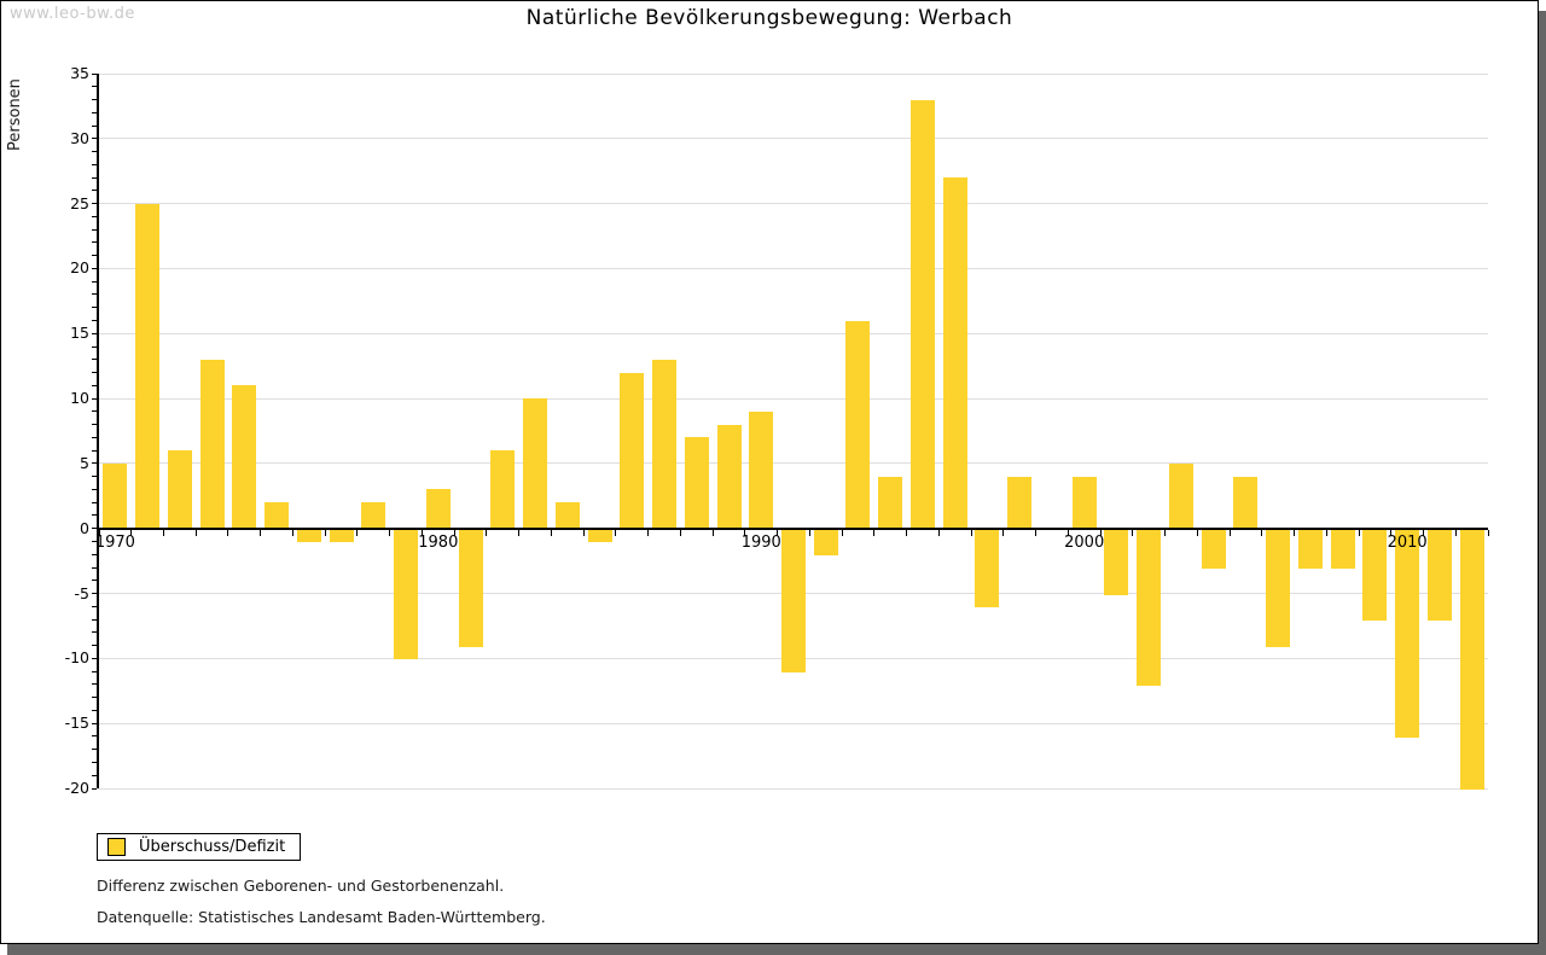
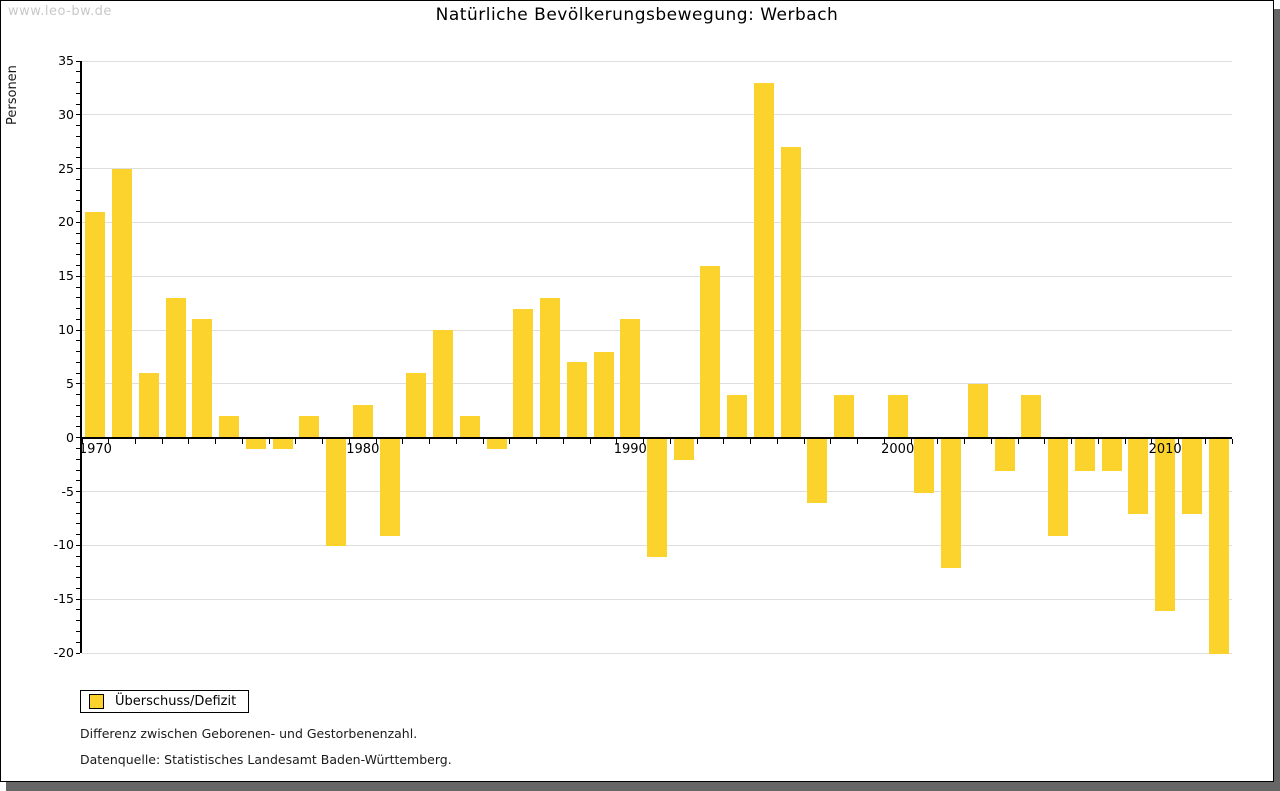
1970: 5 -> 21
1990: 9 -> 11
